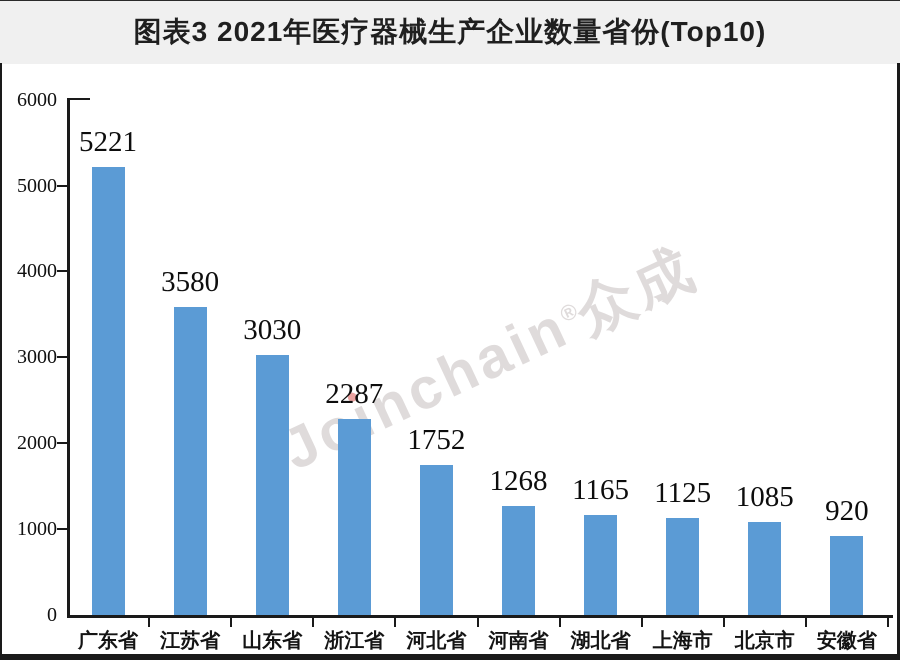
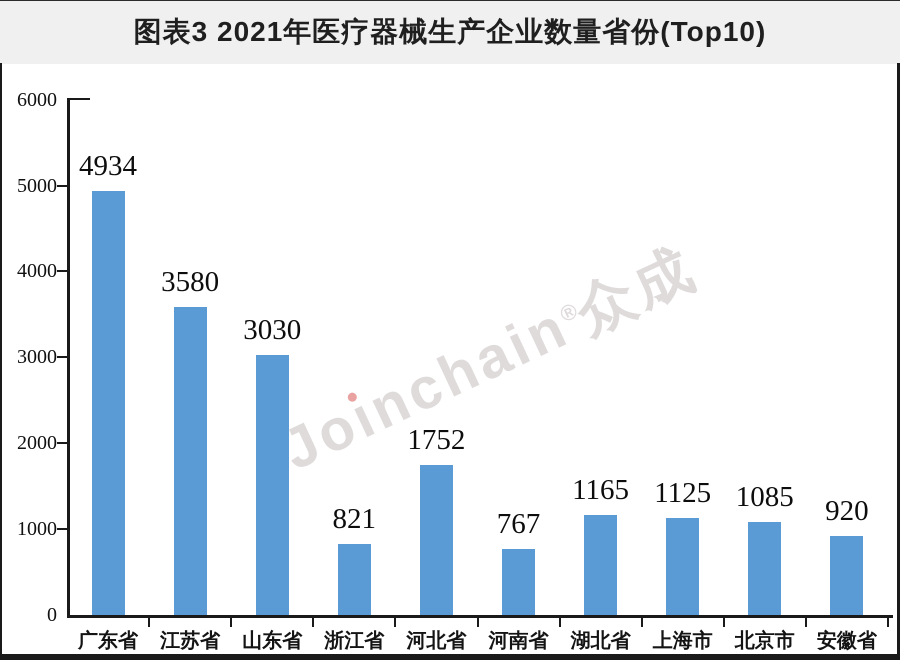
广东省: 5221 -> 4934
浙江省: 2287 -> 821
河南省: 1268 -> 767
